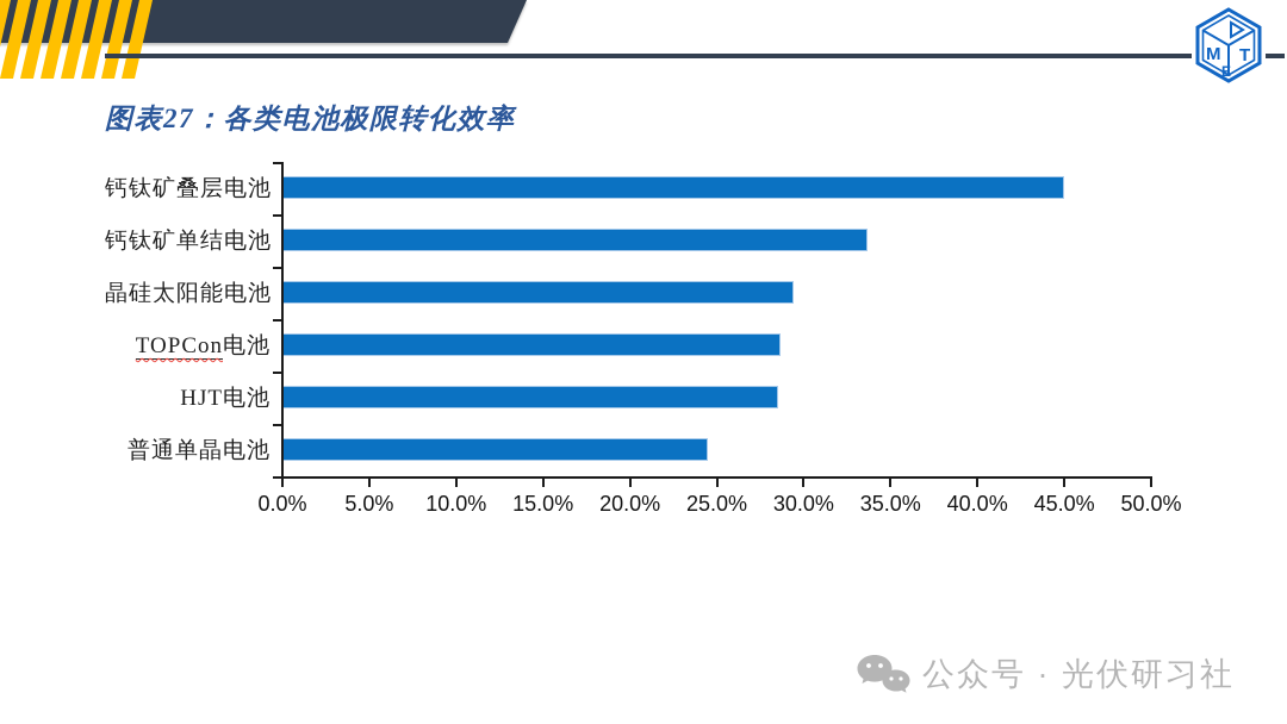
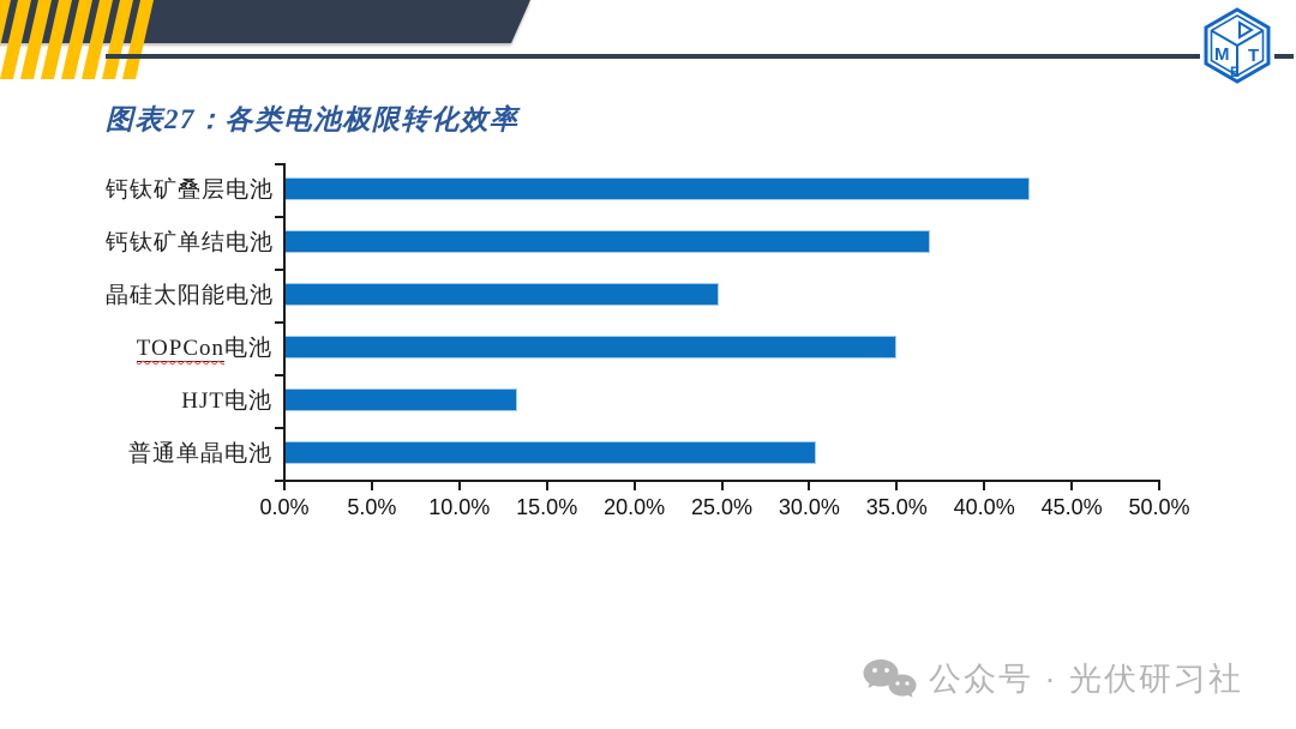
钙钛矿叠层电池: 45.0% -> 42.6%
钙钛矿单结电池: 33.7% -> 36.9%
晶硅太阳能电池: 29.4% -> 24.8%
TOPCon电池: 28.7% -> 35.0%
HJT电池: 28.5% -> 13.3%
普通单晶电池: 24.5% -> 30.4%
